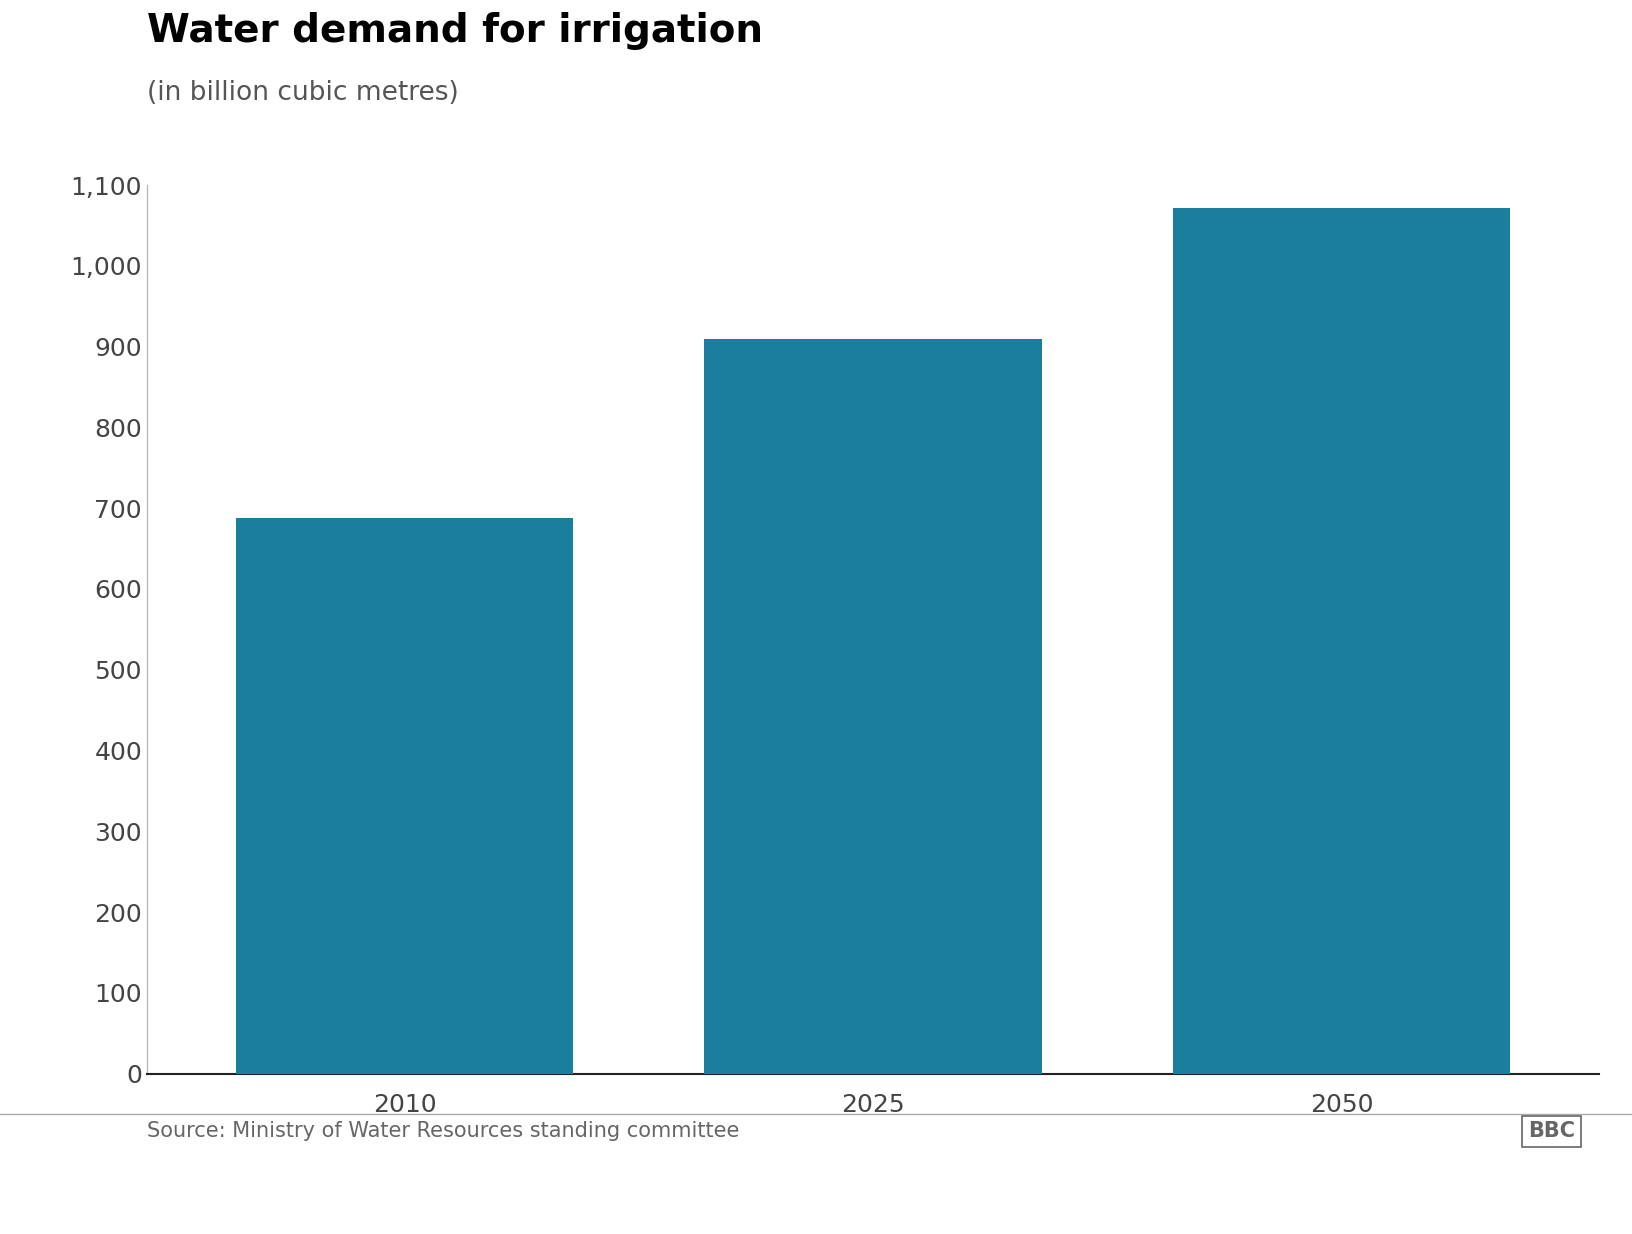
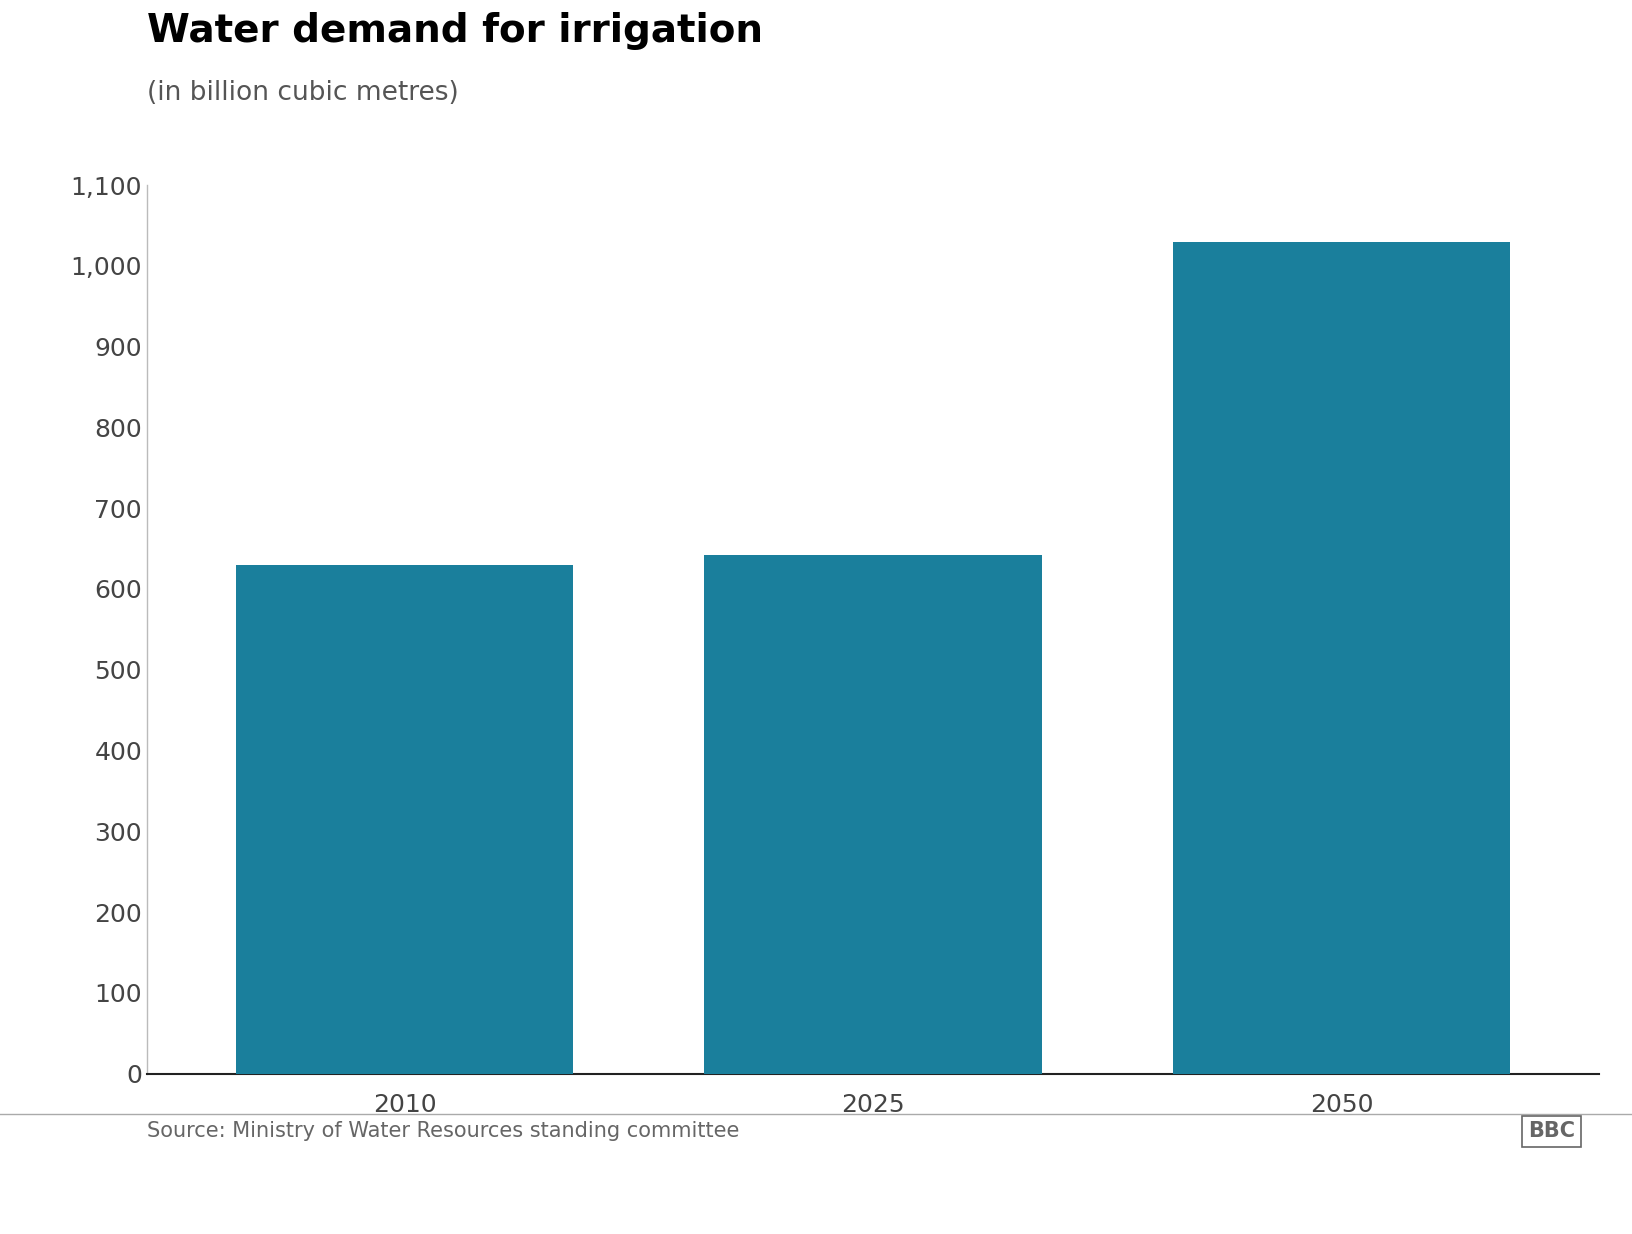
2010: 688 -> 630
2025: 910 -> 642
2050: 1,072 -> 1,030
